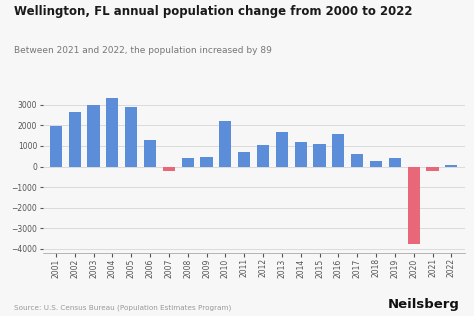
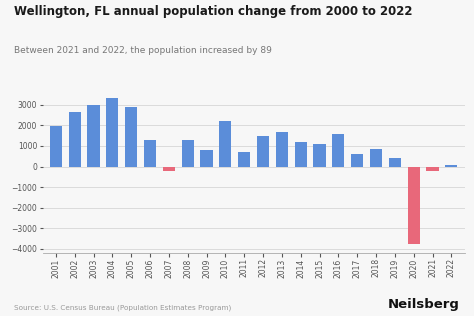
2008: 400 -> 1300
2009: 480 -> 800
2012: 1050 -> 1500
2018: 280 -> 850
